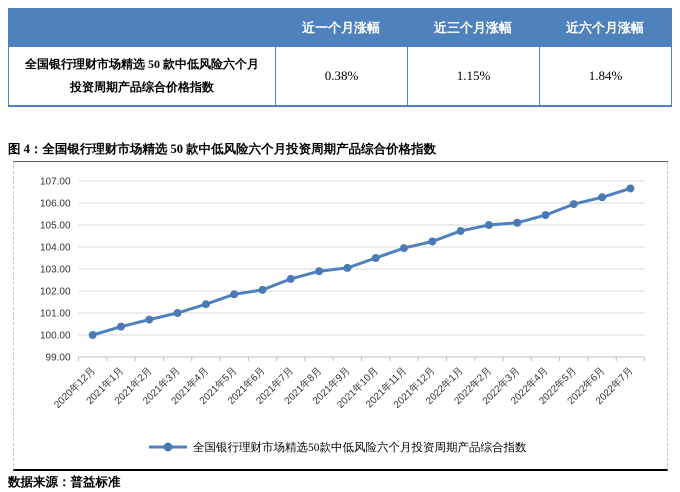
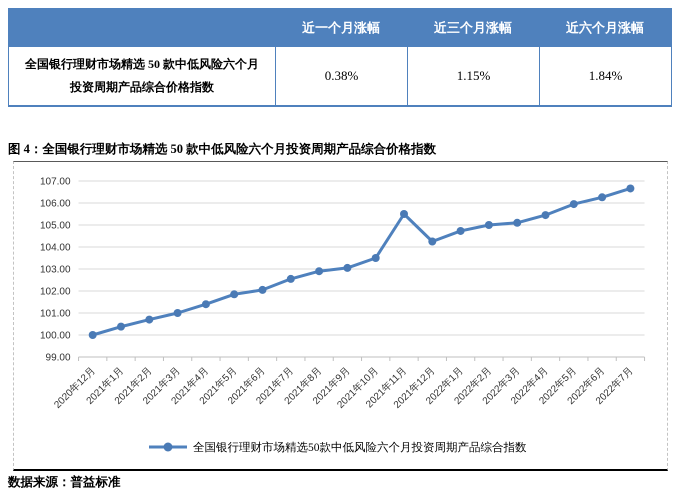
2021年11月: 104.0 -> 105.5
